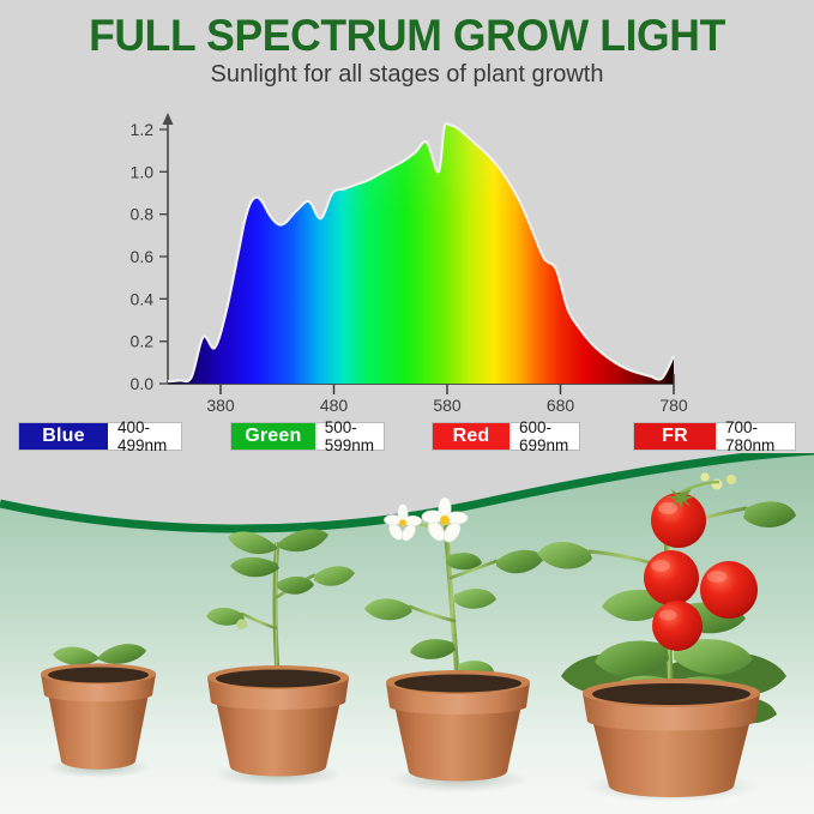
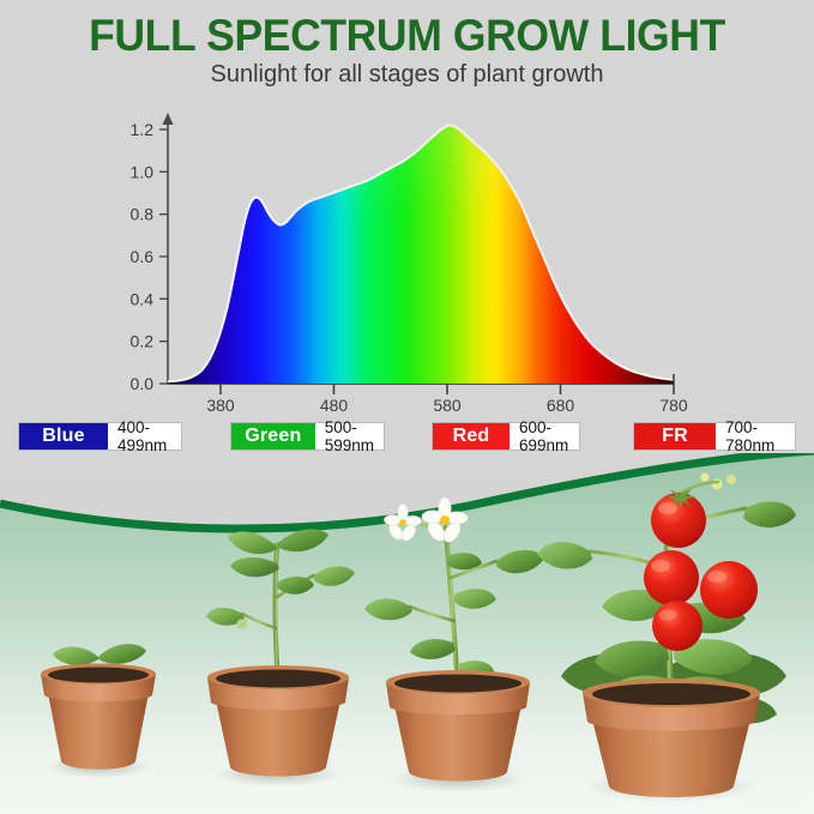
380: 0.22 -> 0.07
480: 0.78 -> 0.88
580: 1.00 -> 1.19
680: 0.54 -> 0.46
780: 0.13 -> 0.02
